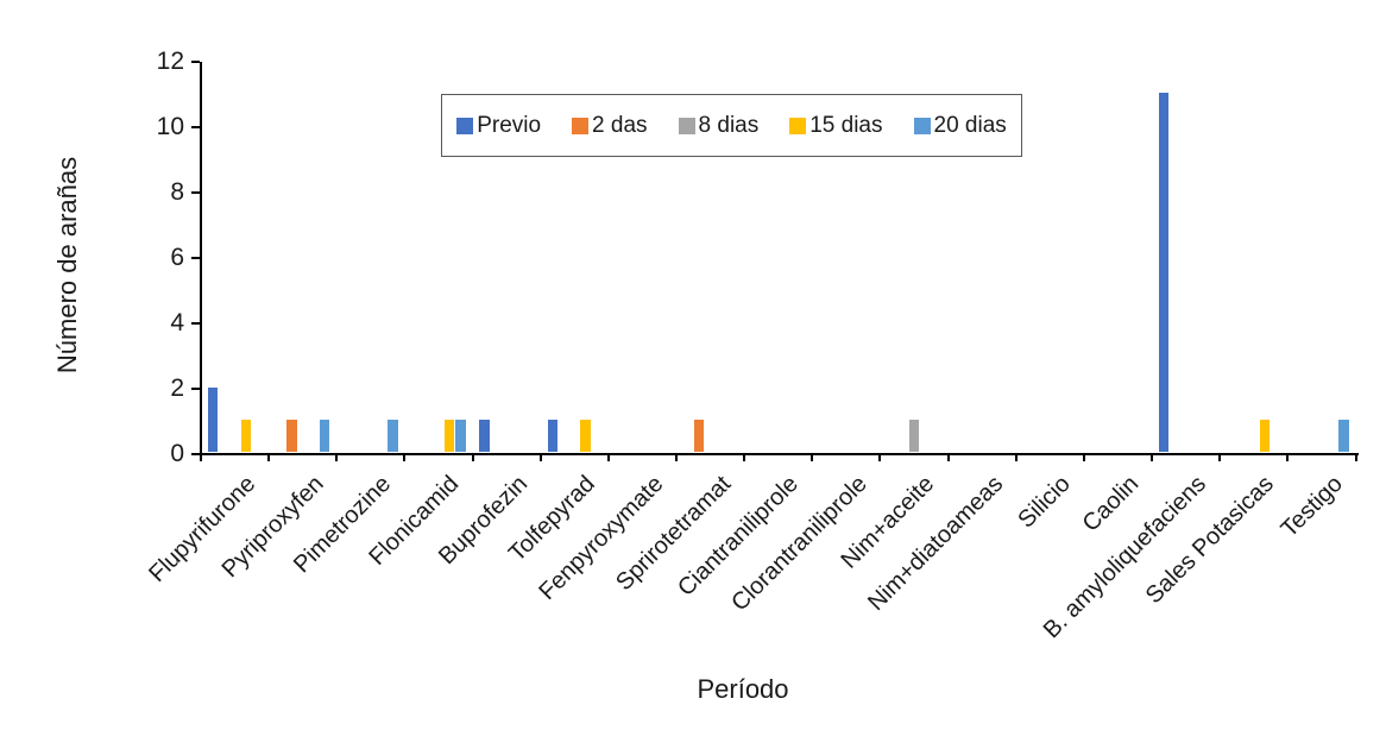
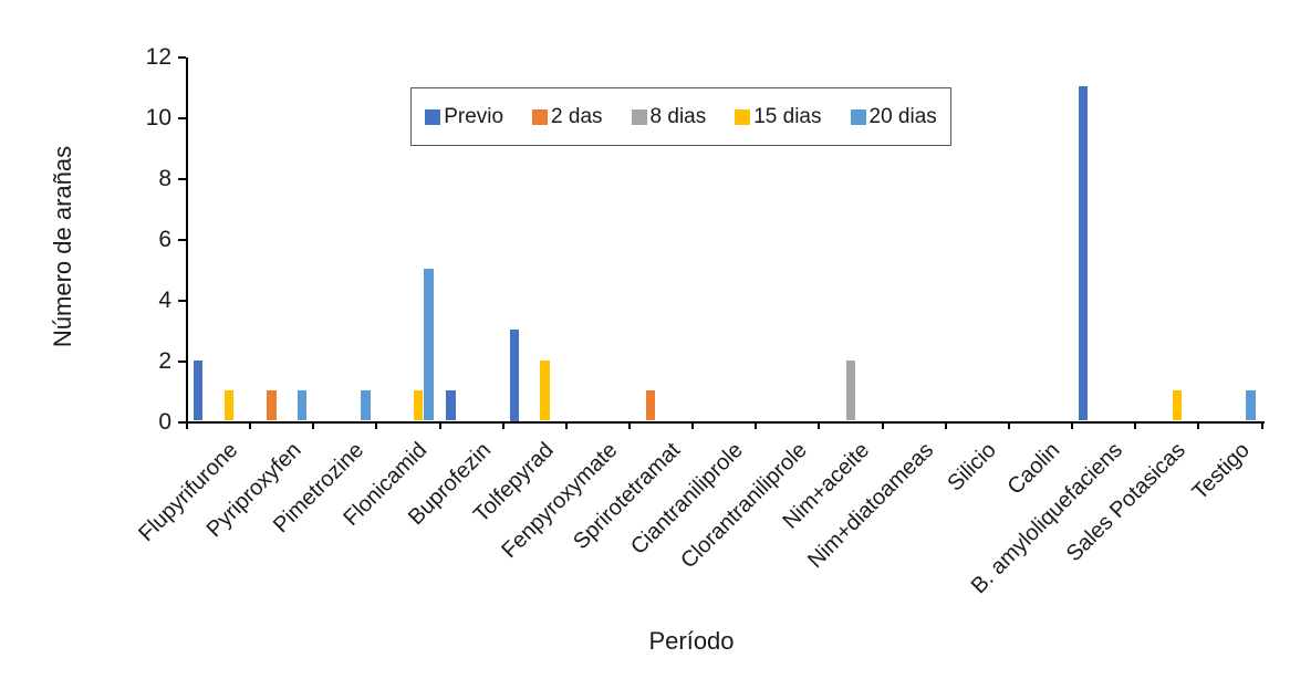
20 dias/Flonicamid: 1 -> 5
Previo/Tolfepyrad: 1 -> 3
15 dias/Tolfepyrad: 1 -> 2
8 dias/Nim+aceite: 1 -> 2
